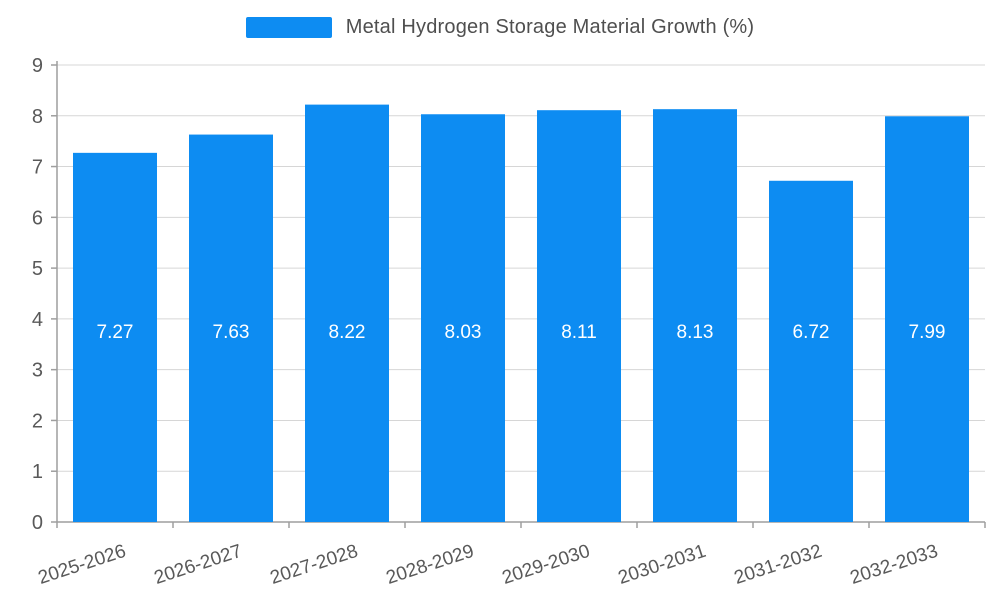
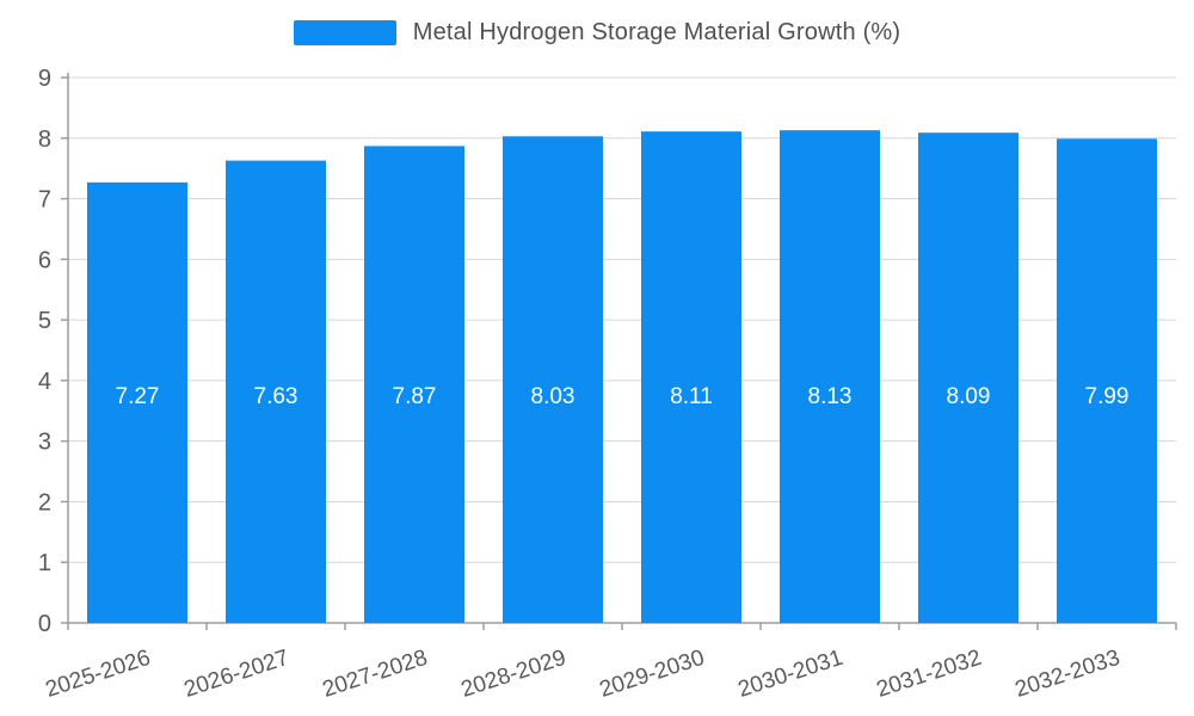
2027-2028: 8.22 -> 7.87
2031-2032: 6.72 -> 8.09
